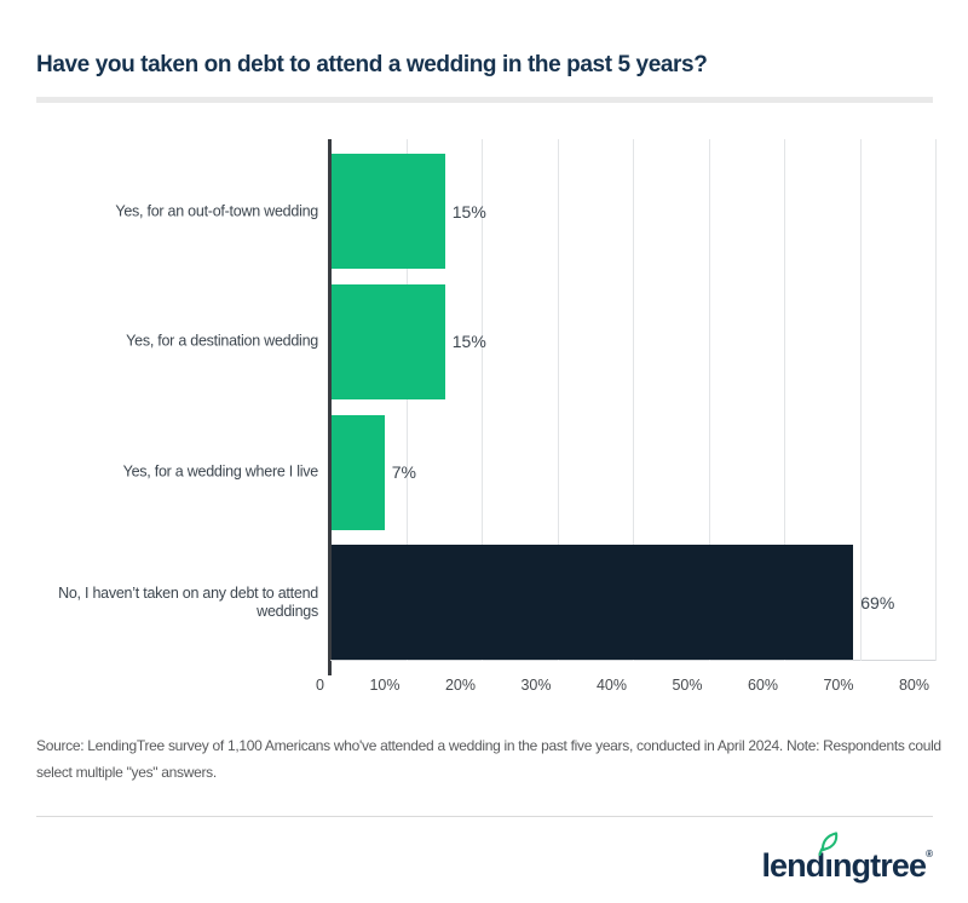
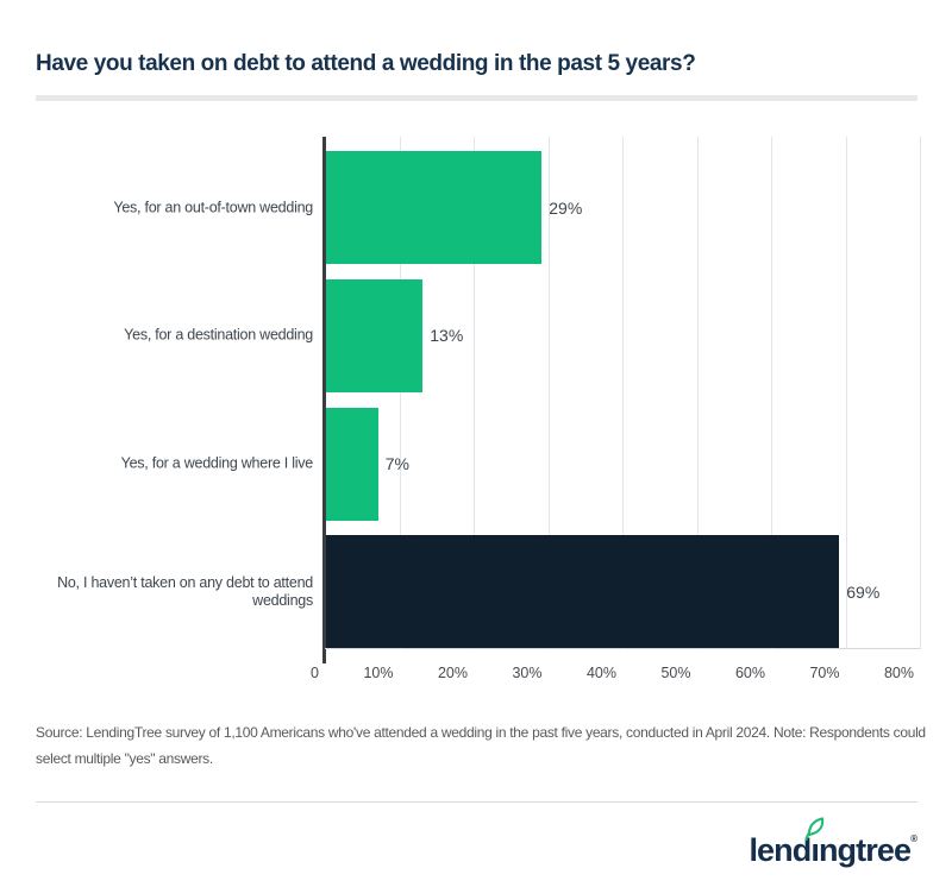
Yes, for an out-of-town wedding: 15% -> 29%
Yes, for a destination wedding: 15% -> 13%
